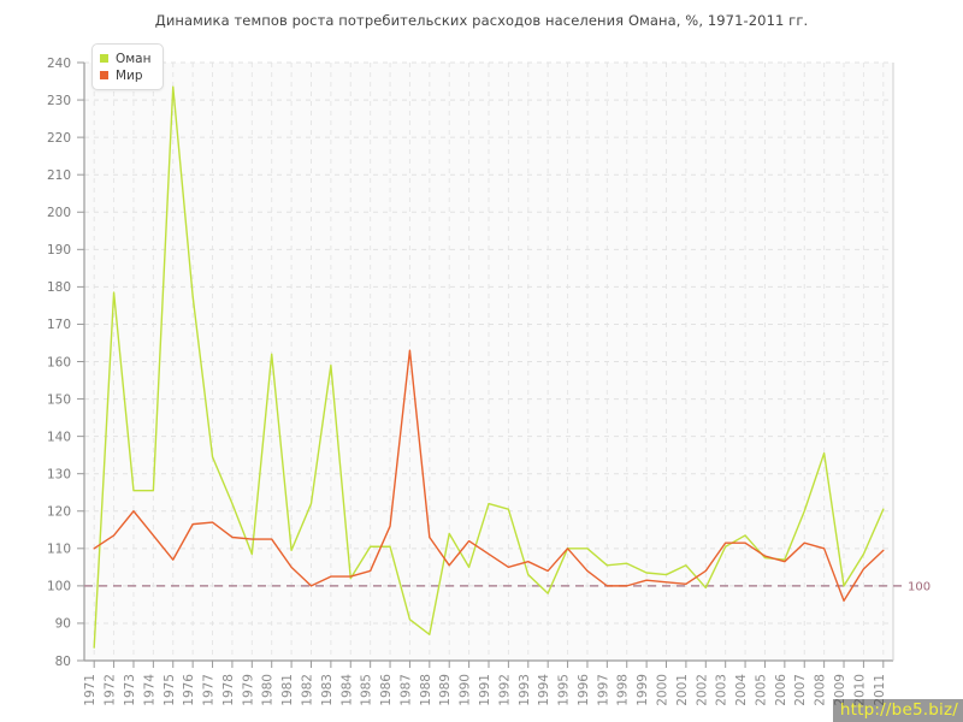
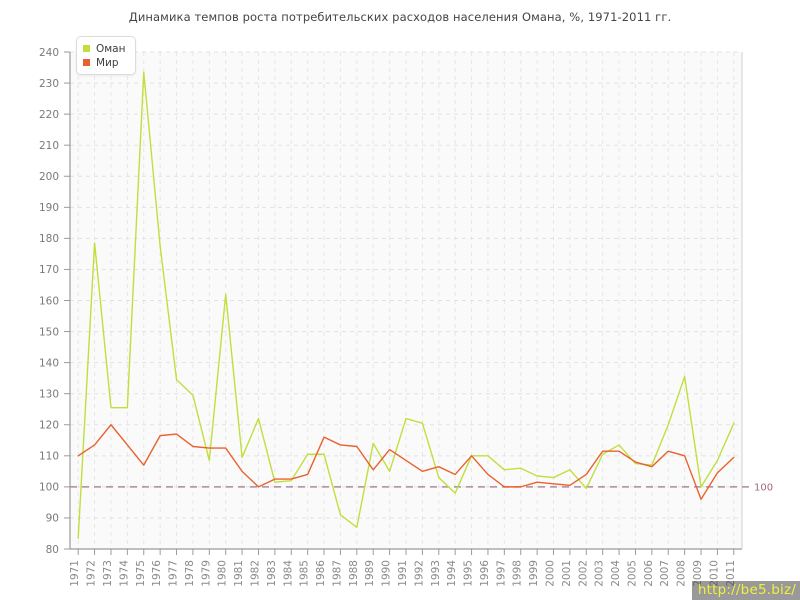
Оман/1978: 122 -> 130
Оман/1983: 159 -> 102
Мир/1987: 163 -> 114
